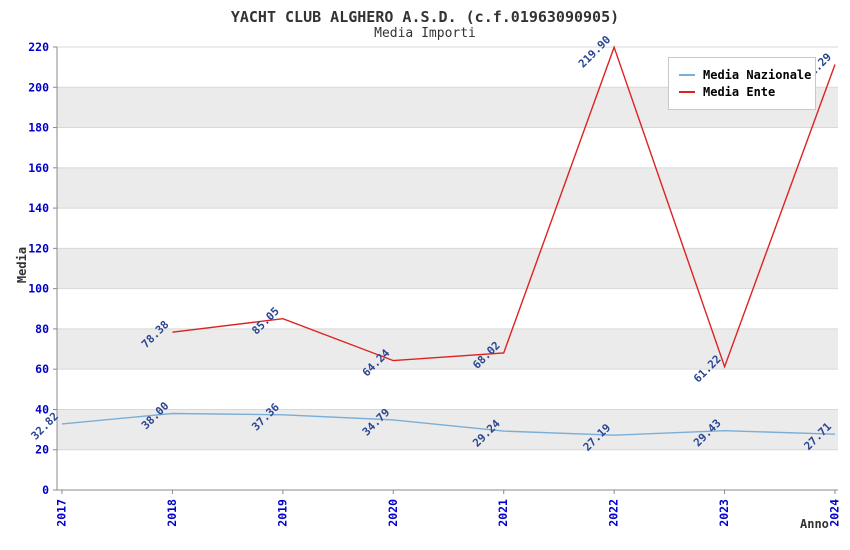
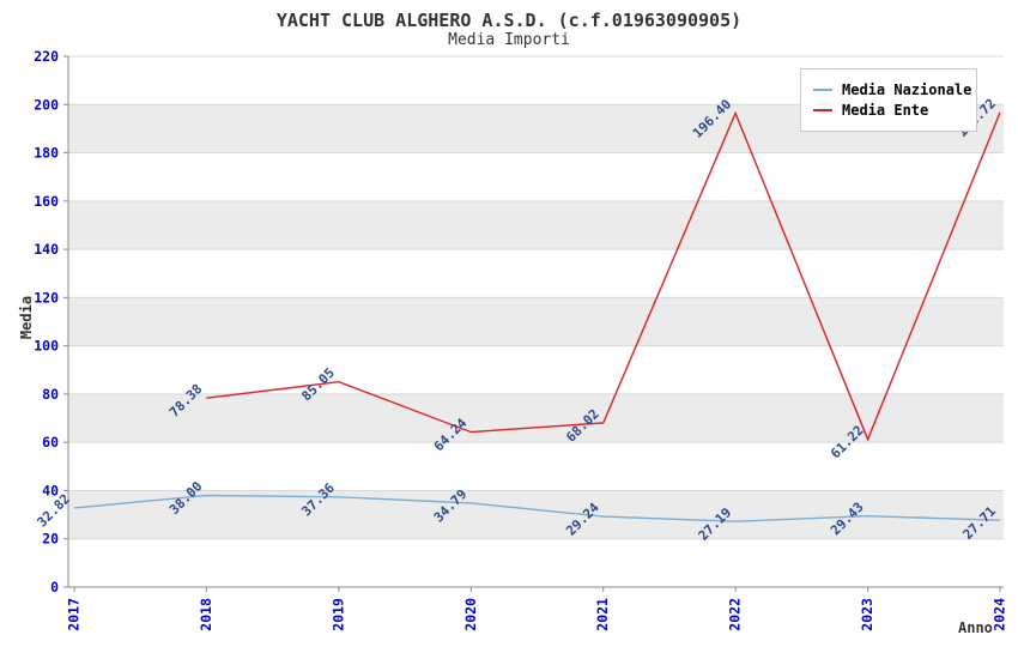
Media Ente/2022: 219.90 -> 196.40
Media Ente/2024: 211.29 -> 196.72
